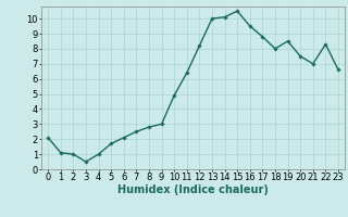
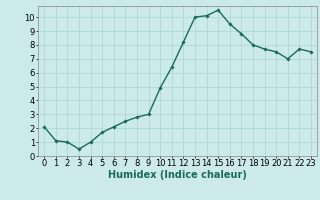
19: 8.5 -> 7.7
22: 8.3 -> 7.7
23: 6.6 -> 7.5
